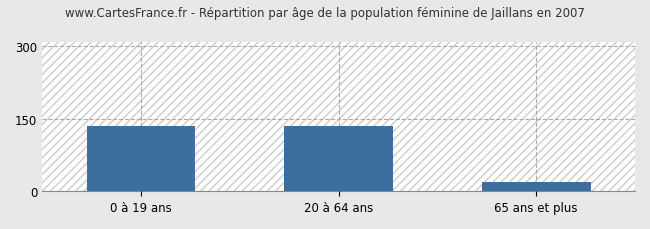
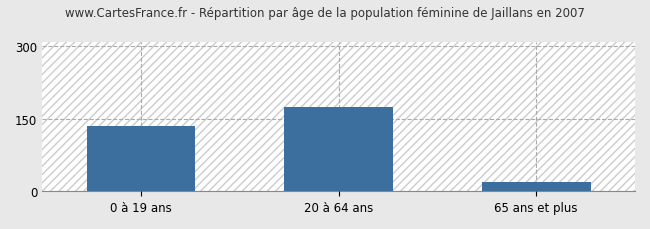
20 à 64 ans: 135 -> 175
